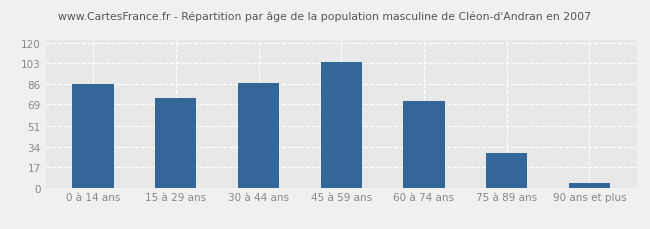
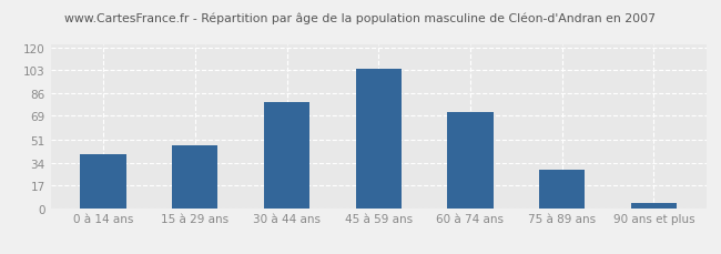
0 à 14 ans: 86 -> 40
15 à 29 ans: 74 -> 47
30 à 44 ans: 87 -> 79
